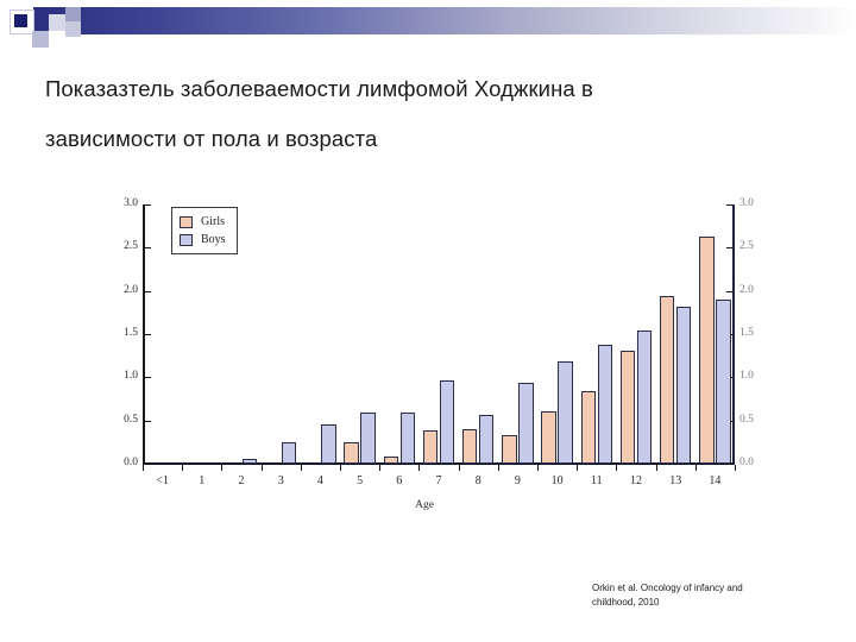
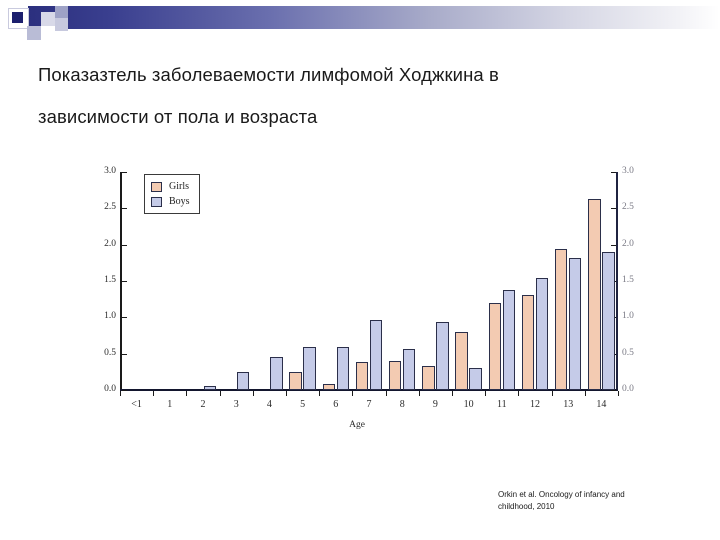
Girls/10: 0.6 -> 0.8
Boys/10: 1.2 -> 0.3
Girls/11: 0.8 -> 1.2
